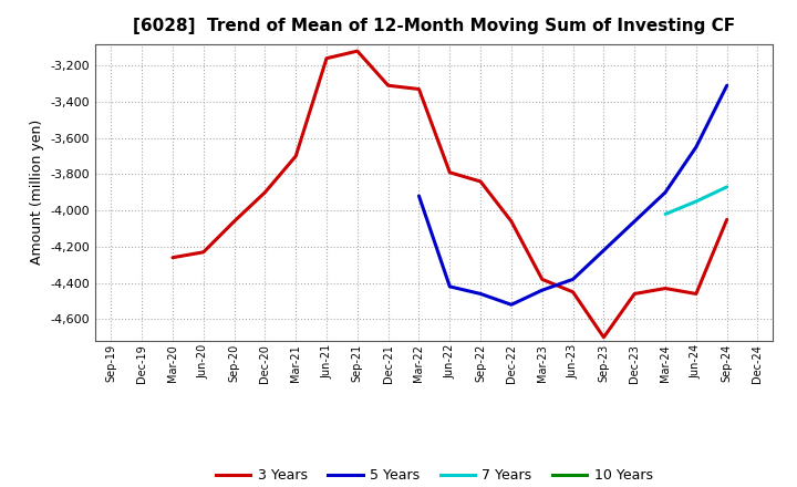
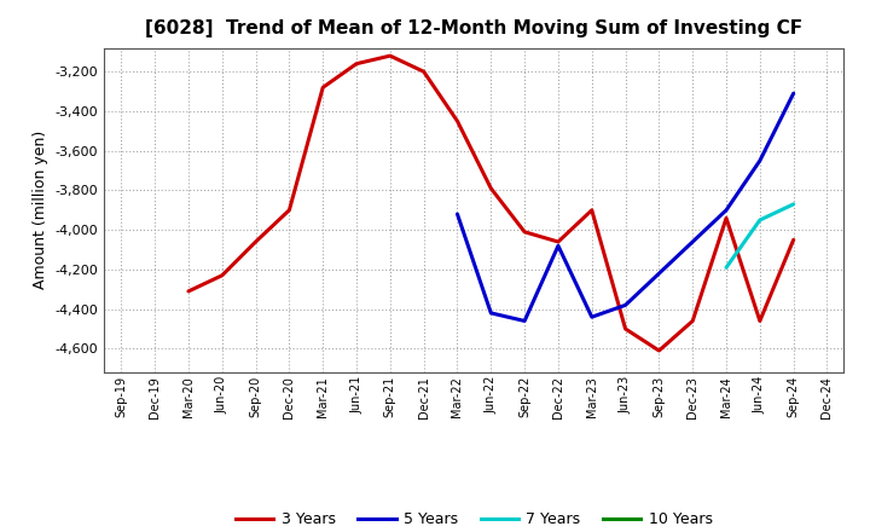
3 Years/Mar-20: -4,260 -> -4,310
3 Years/Mar-21: -3,700 -> -3,280
3 Years/Dec-21: -3,310 -> -3,200
3 Years/Mar-22: -3,330 -> -3,450
3 Years/Sep-22: -3,840 -> -4,010
5 Years/Dec-22: -4,520 -> -4,080
3 Years/Mar-23: -4,380 -> -3,900
3 Years/Jun-23: -4,450 -> -4,500
3 Years/Sep-23: -4,700 -> -4,610
3 Years/Mar-24: -4,430 -> -3,940
7 Years/Mar-24: -4,020 -> -4,190
